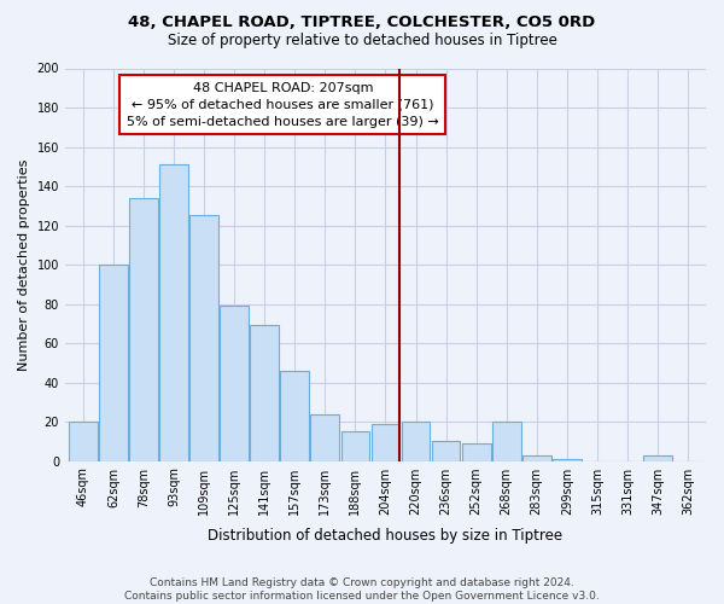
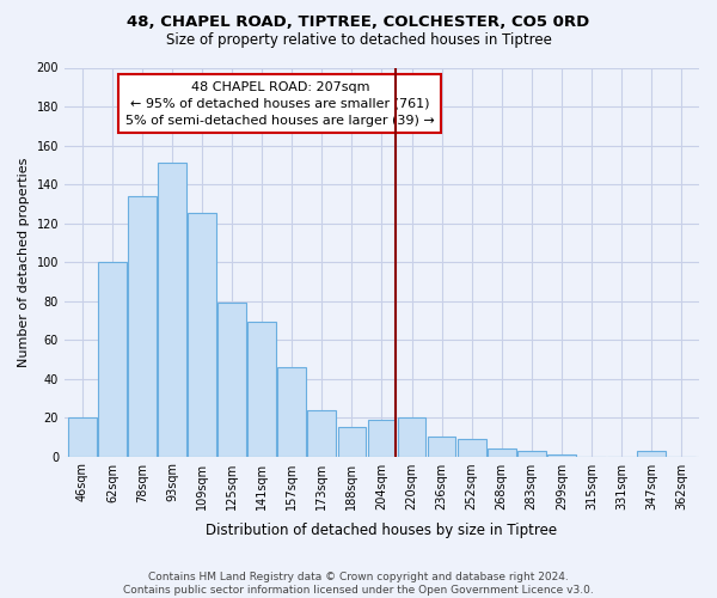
268sqm: 20 -> 4
